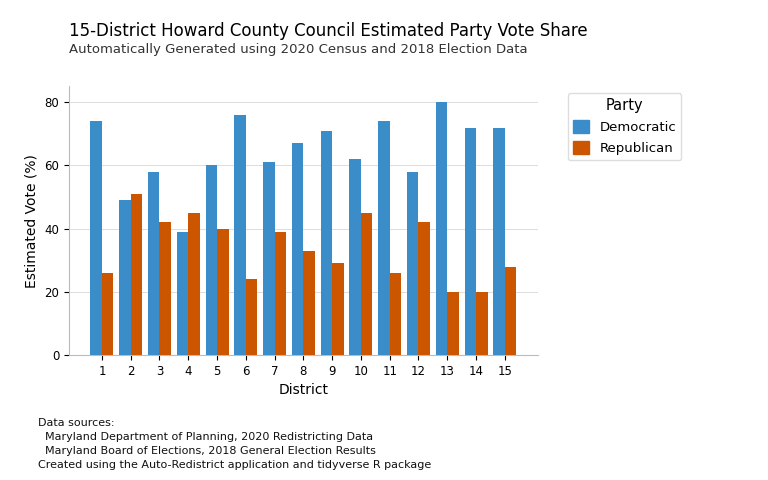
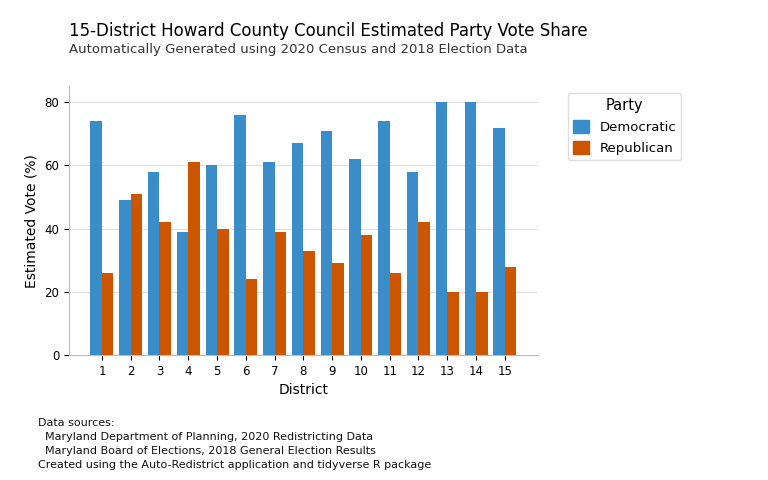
Republican/4: 45 -> 61
Republican/10: 45 -> 38
Democratic/14: 72 -> 80
